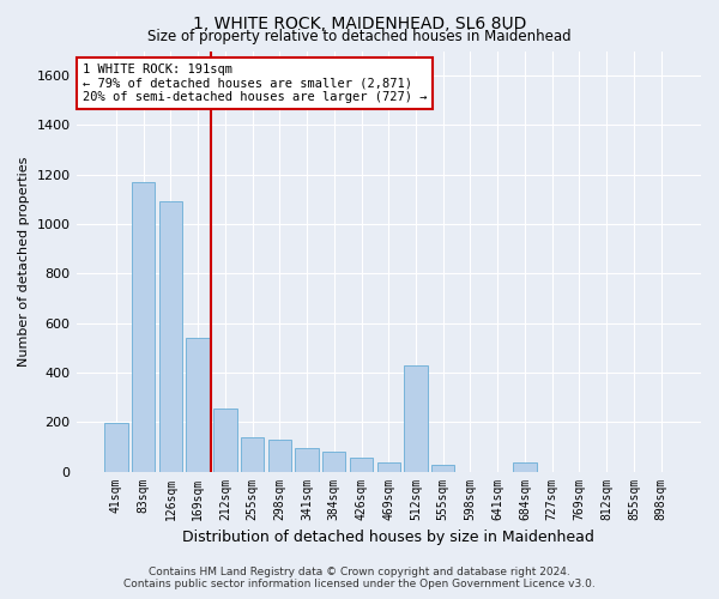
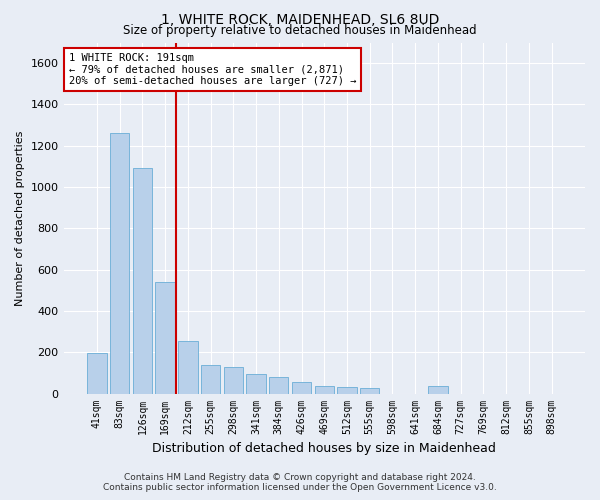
83sqm: 1170 -> 1260
512sqm: 430 -> 30
